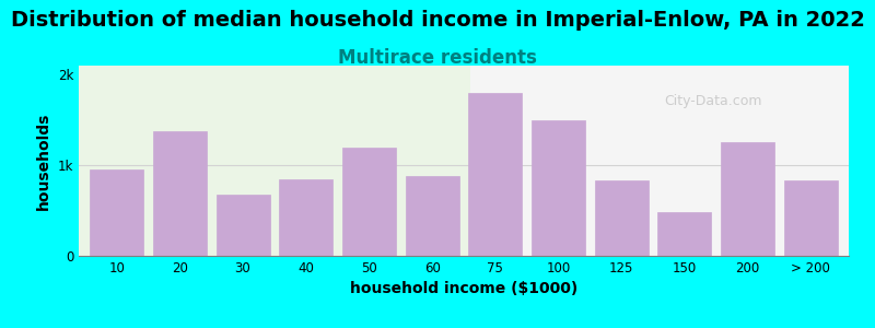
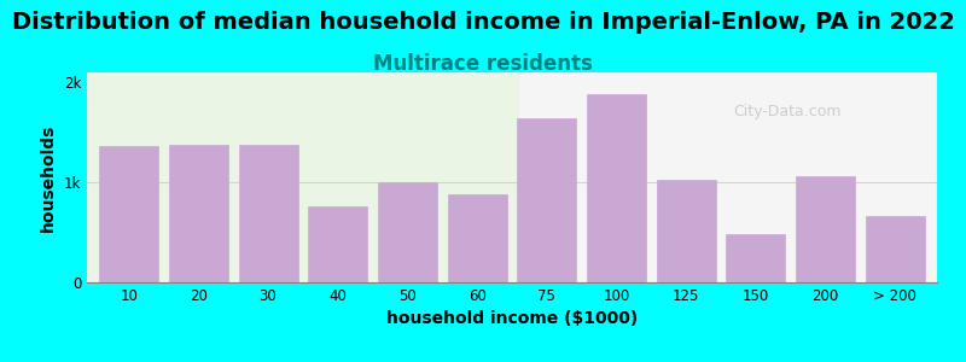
10: 0.95k -> 1.36k
30: 0.68k -> 1.38k
40: 0.85k -> 0.76k
50: 1.20k -> 1.00k
75: 1.80k -> 1.64k
100: 1.50k -> 1.88k
125: 0.83k -> 1.02k
200: 1.25k -> 1.06k
> 200: 0.83k -> 0.66k
